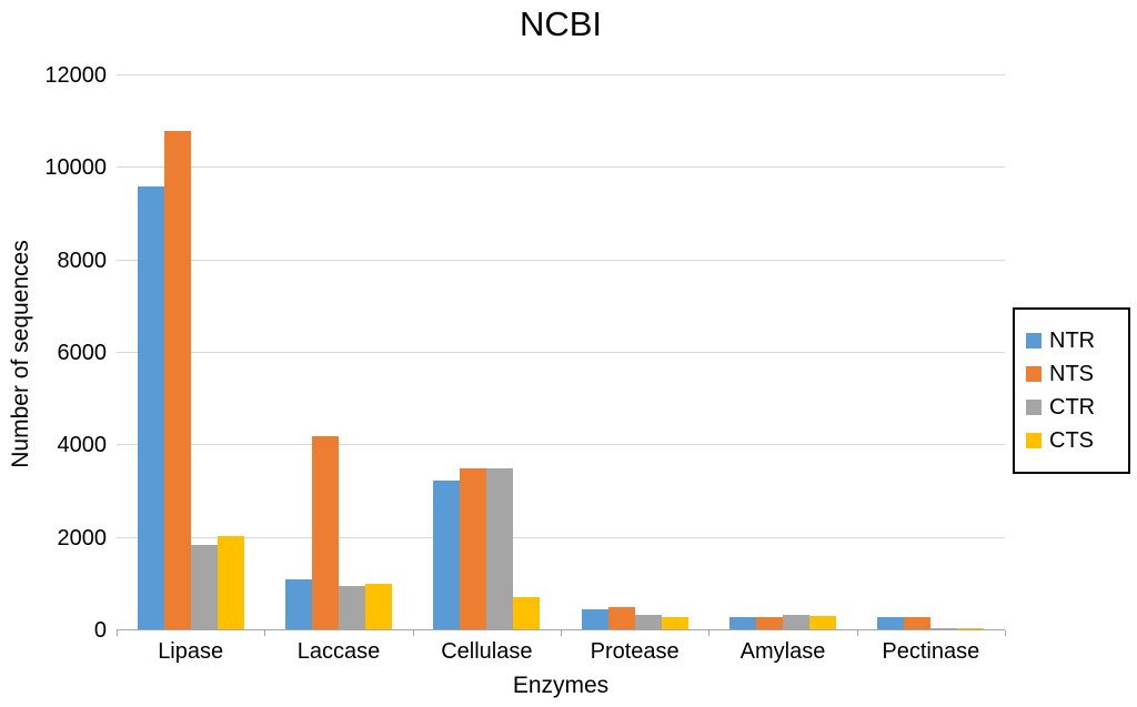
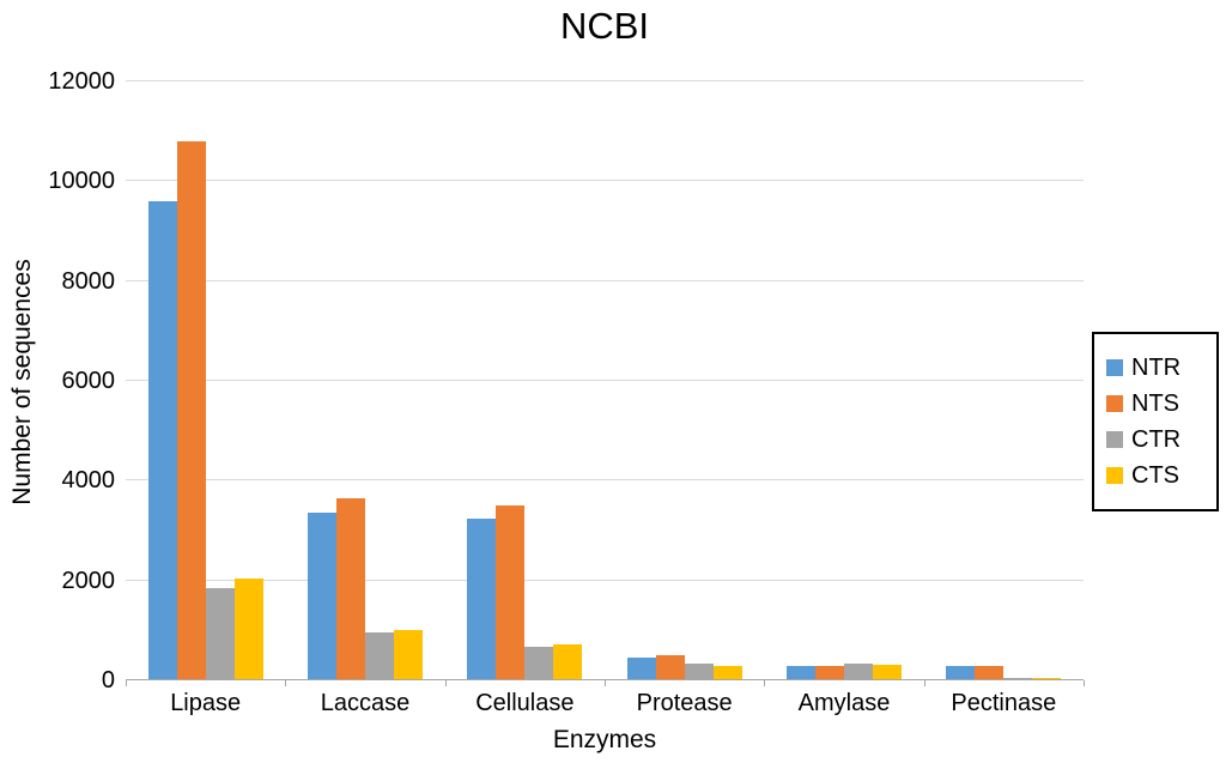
NTR/Laccase: 1100 -> 3400
NTS/Laccase: 4200 -> 3600
CTR/Cellulase: 3500 -> 700
